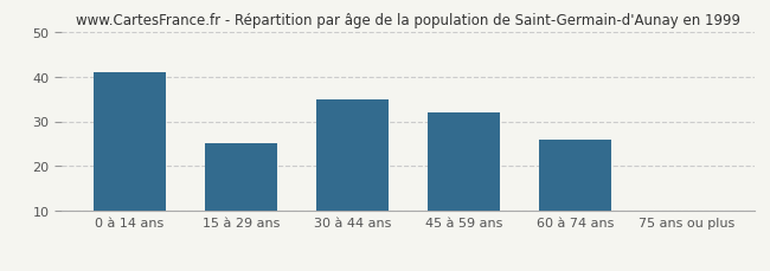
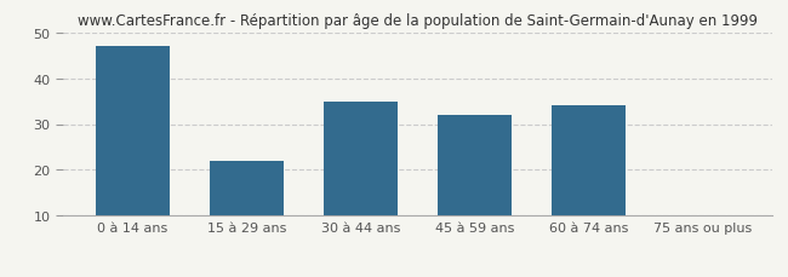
0 à 14 ans: 41 -> 47
15 à 29 ans: 25 -> 22
60 à 74 ans: 26 -> 34
